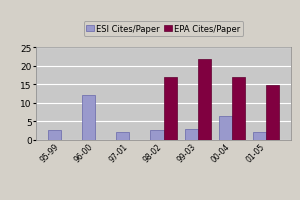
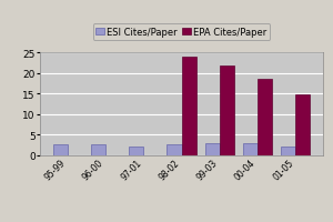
ESI Cites/Paper/96-00: 12.0 -> 2.6
EPA Cites/Paper/98-02: 17.0 -> 24.0
ESI Cites/Paper/00-04: 6.5 -> 2.8
EPA Cites/Paper/00-04: 17.0 -> 18.7
